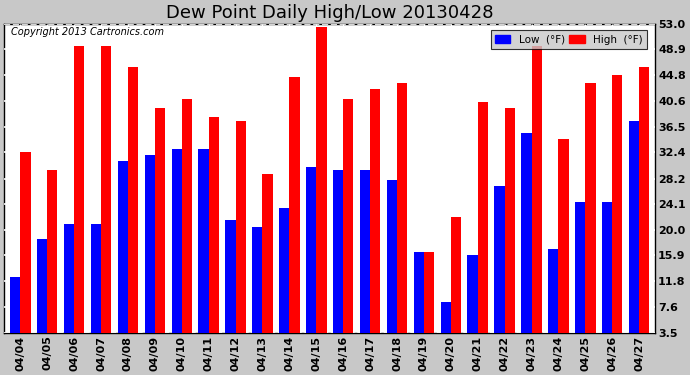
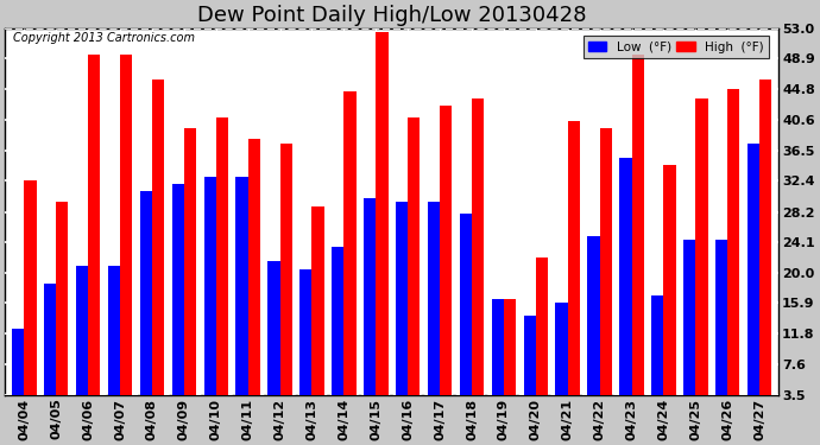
Low (°F)/04/20: 8.5 -> 14.2
Low (°F)/04/22: 27.0 -> 25.0
